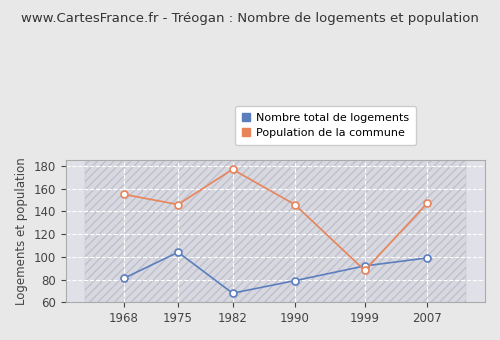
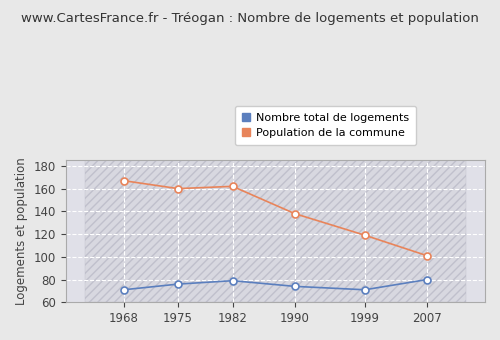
Nombre total de logements/1968: 81 -> 71
Population de la commune/1968: 155 -> 167
Nombre total de logements/1975: 104 -> 76
Population de la commune/1975: 146 -> 160
Nombre total de logements/1982: 68 -> 79
Population de la commune/1982: 177 -> 162
Nombre total de logements/1990: 79 -> 74
Population de la commune/1990: 146 -> 138
Nombre total de logements/1999: 92 -> 71
Population de la commune/1999: 88 -> 119
Nombre total de logements/2007: 99 -> 80
Population de la commune/2007: 147 -> 101
